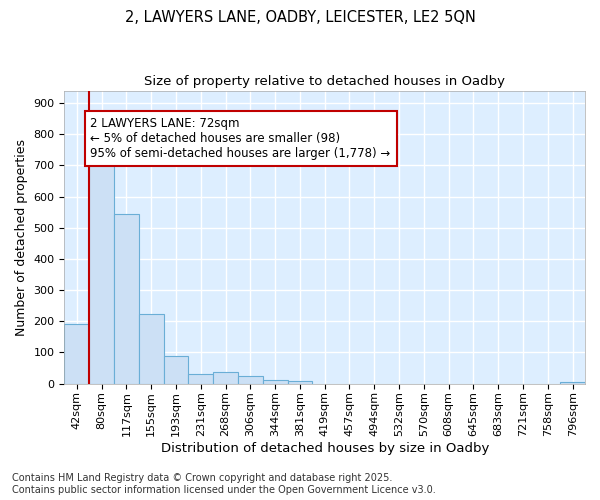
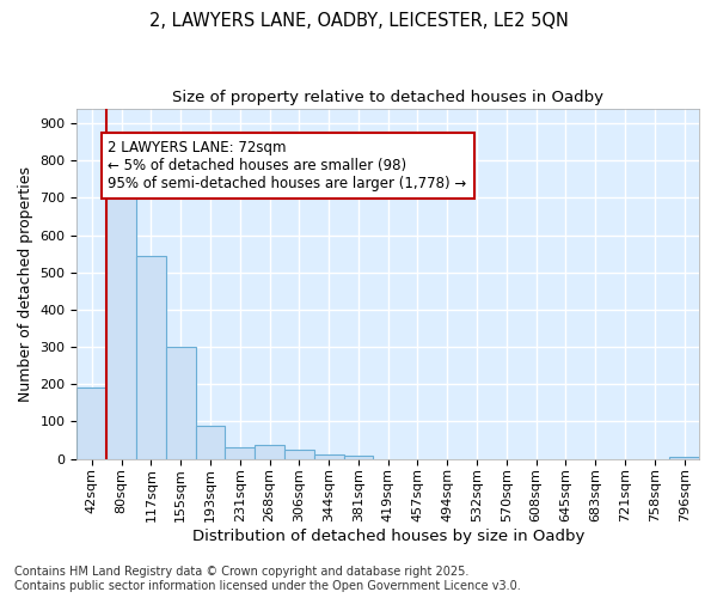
155sqm: 222 -> 300
